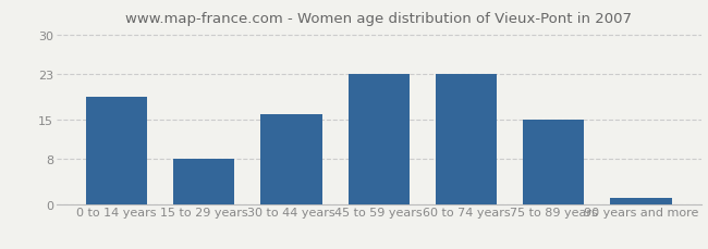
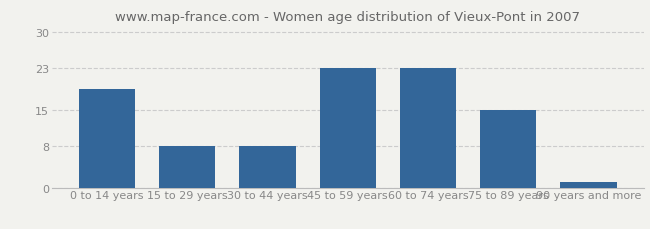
30 to 44 years: 16 -> 8
